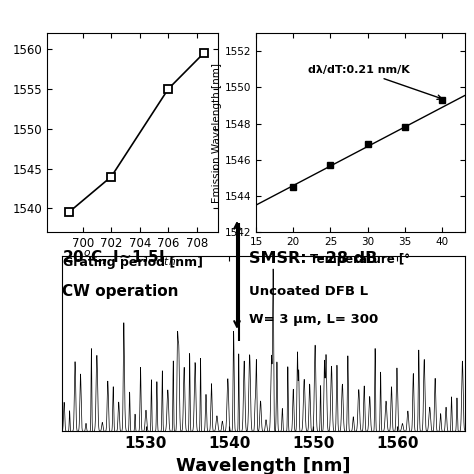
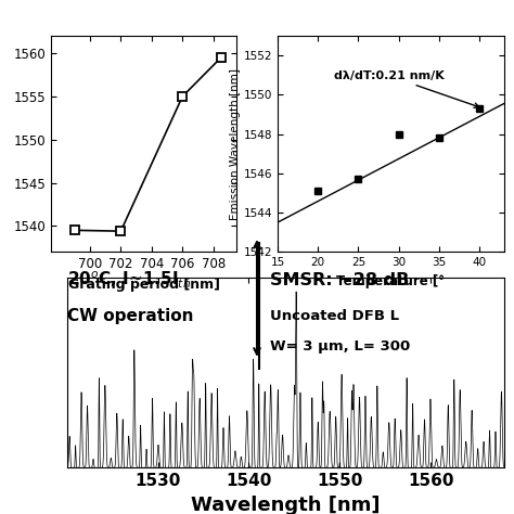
702: 1544.0 -> 1539.4
20: 1544.5 -> 1545.1
30: 1546.9 -> 1548.0
